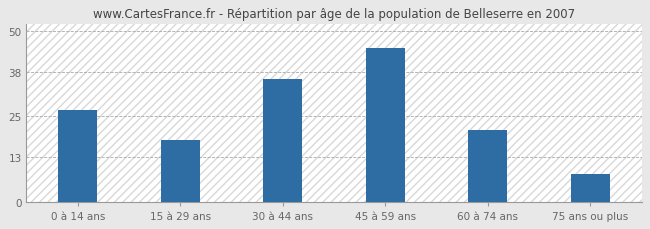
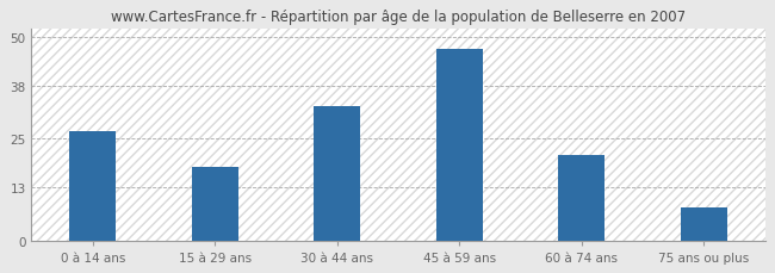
30 à 44 ans: 36 -> 33
45 à 59 ans: 45 -> 47
